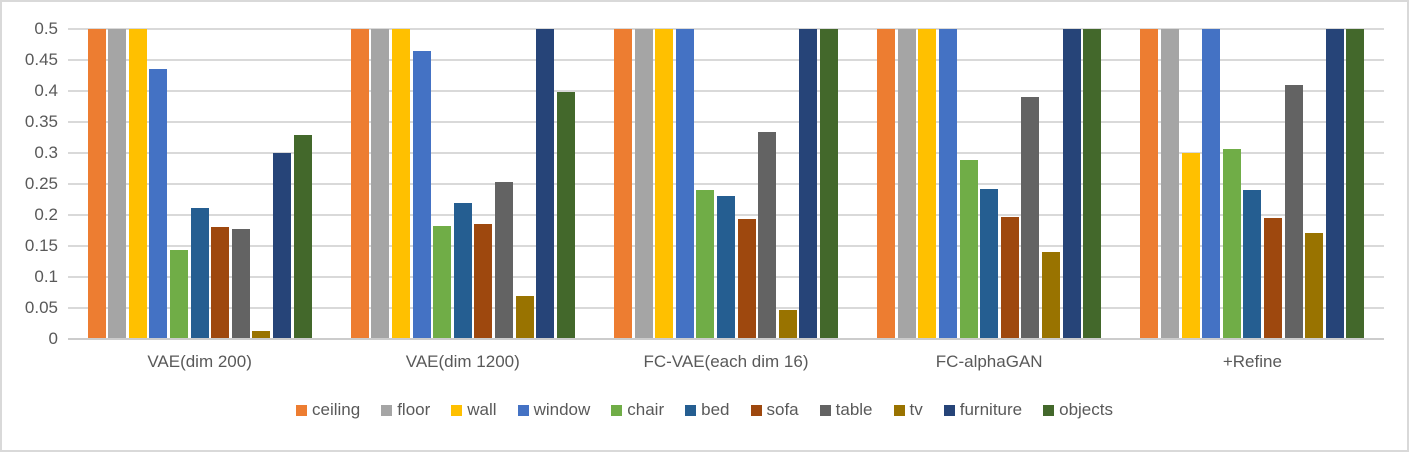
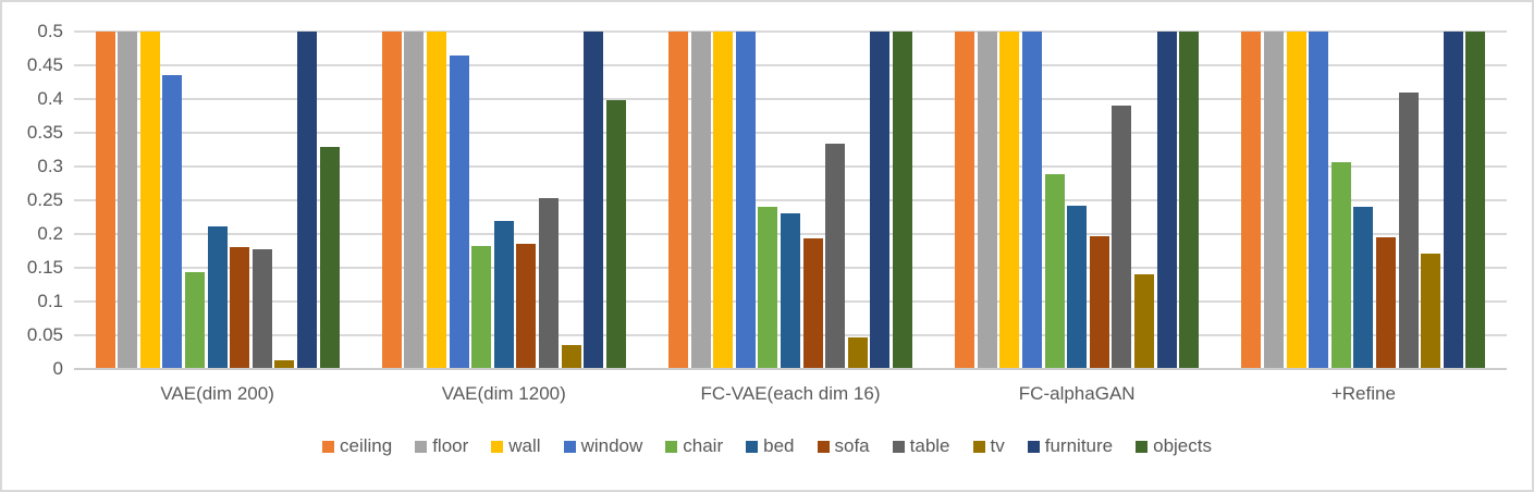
furniture/VAE(dim 200): 0.3 -> 0.5
tv/VAE(dim 1200): 0.07 -> 0.04
wall/+Refine: 0.3 -> 0.5
